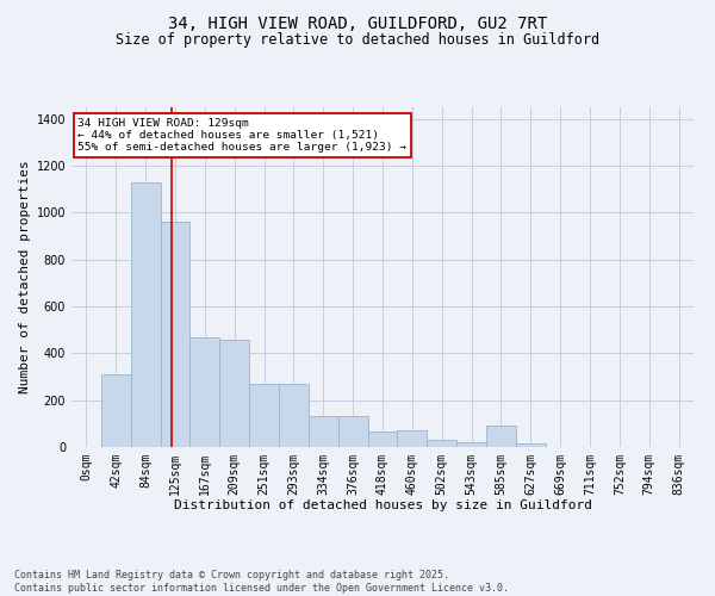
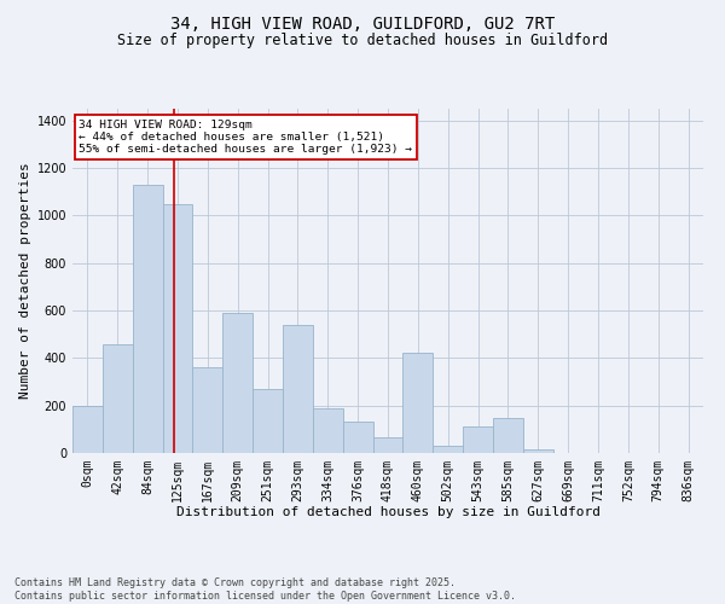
0sqm: 0 -> 200
42sqm: 310 -> 460
125sqm: 960 -> 1050
167sqm: 470 -> 360
209sqm: 460 -> 590
293sqm: 270 -> 540
334sqm: 130 -> 190
460sqm: 70 -> 420
543sqm: 20 -> 110
585sqm: 90 -> 150
